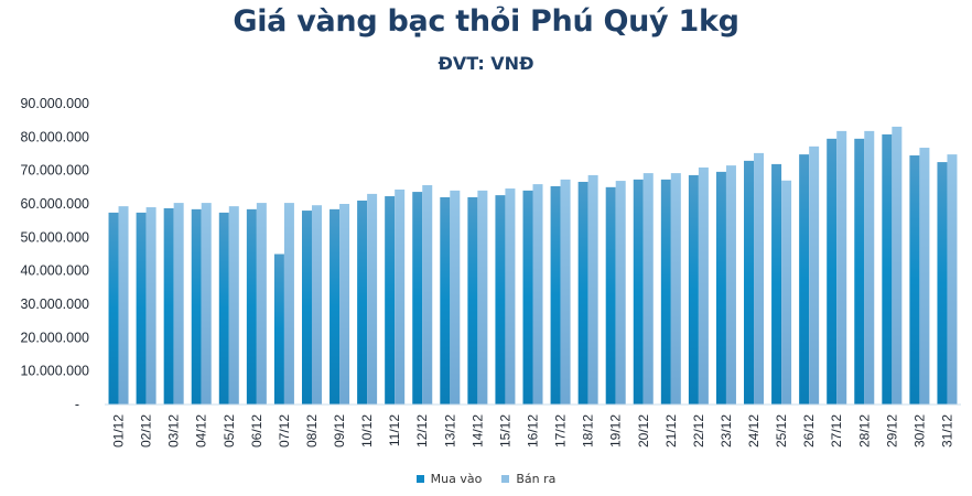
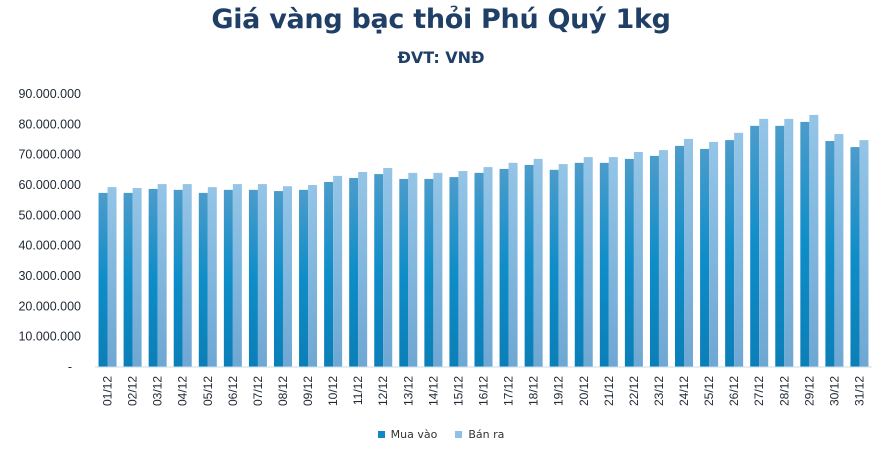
Mua vào/07/12: 45000000 -> 58000000
Bán ra/25/12: 67000000 -> 74000000
